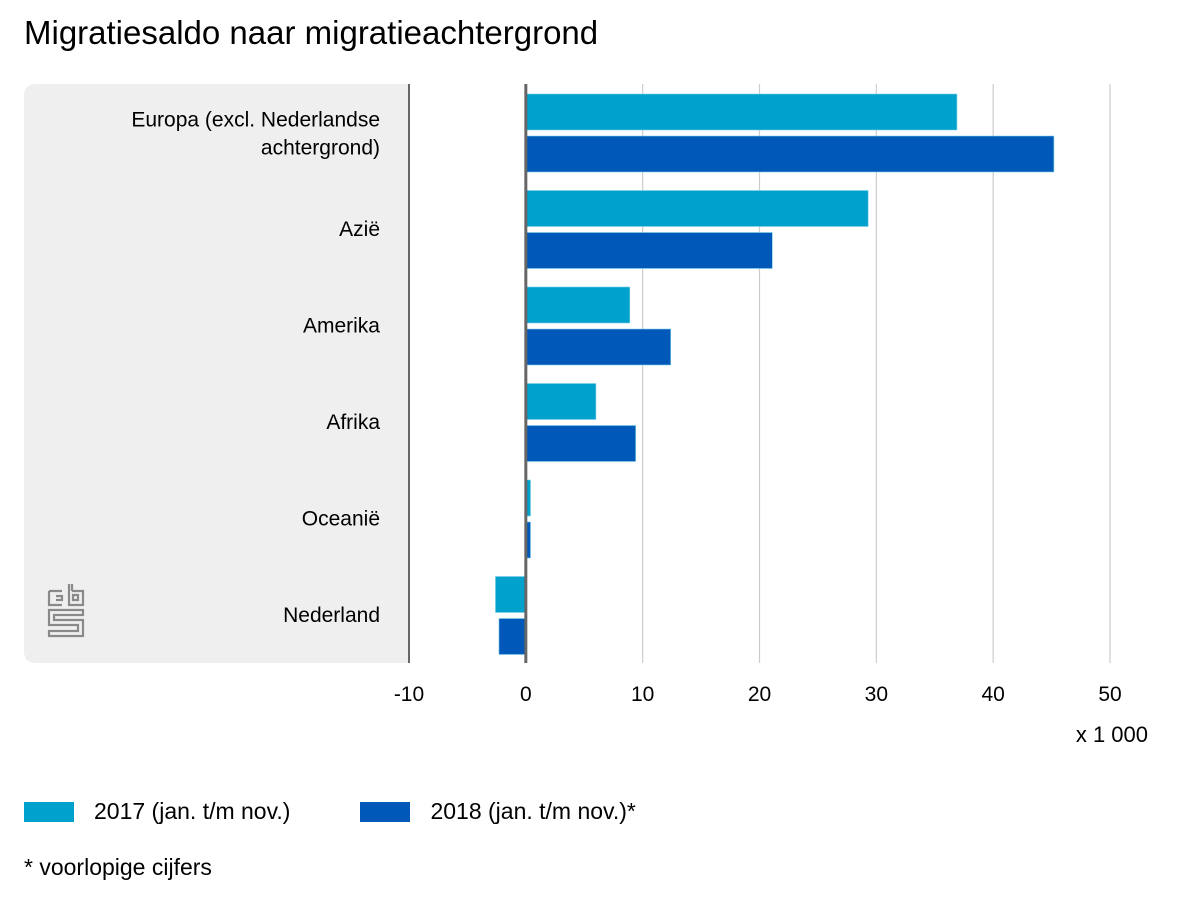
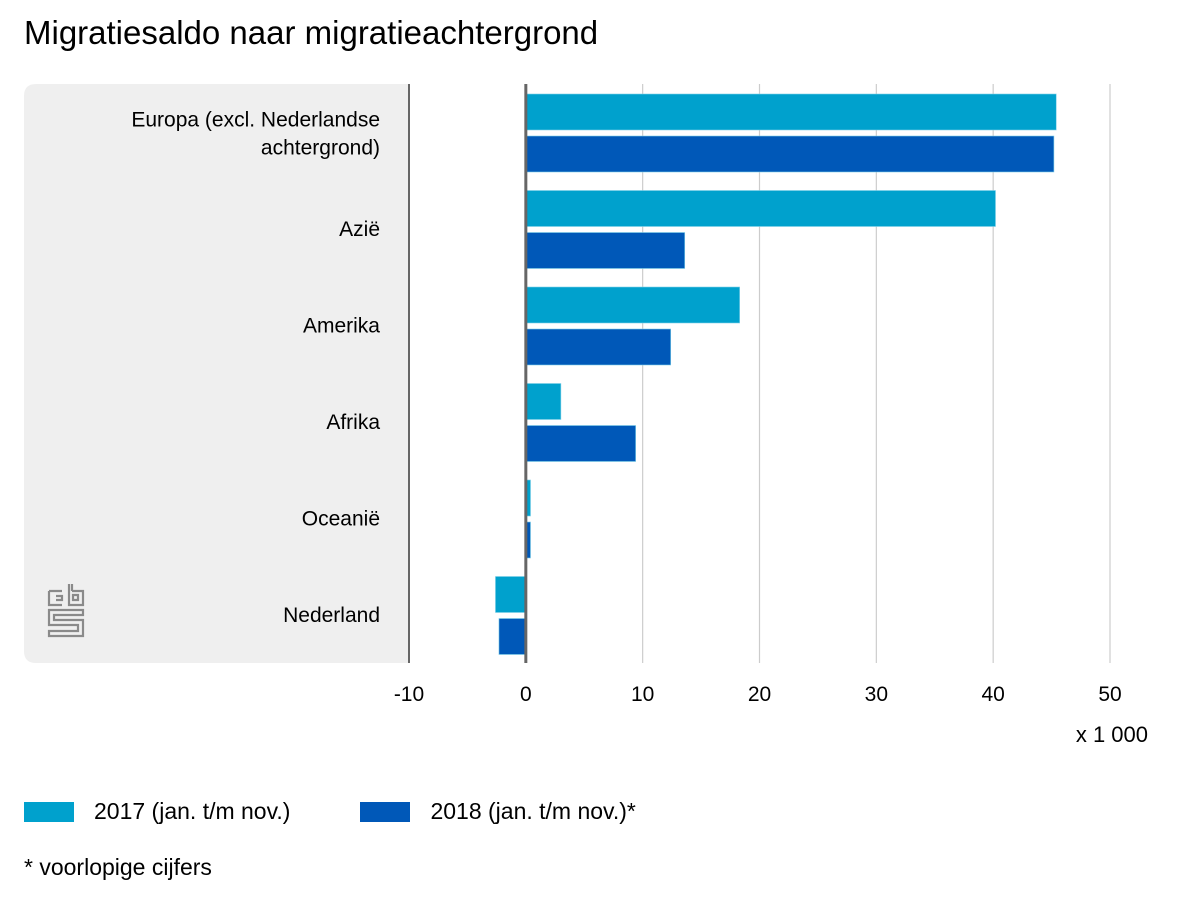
2017 (jan. t/m nov.)/Europa (excl. Nederlandse achtergrond): 36.9 -> 45.4
2017 (jan. t/m nov.)/Azië: 29.3 -> 40.2
2018 (jan. t/m nov.)*/Azië: 21.1 -> 13.6
2017 (jan. t/m nov.)/Amerika: 8.9 -> 18.3
2017 (jan. t/m nov.)/Afrika: 6.0 -> 3.0
